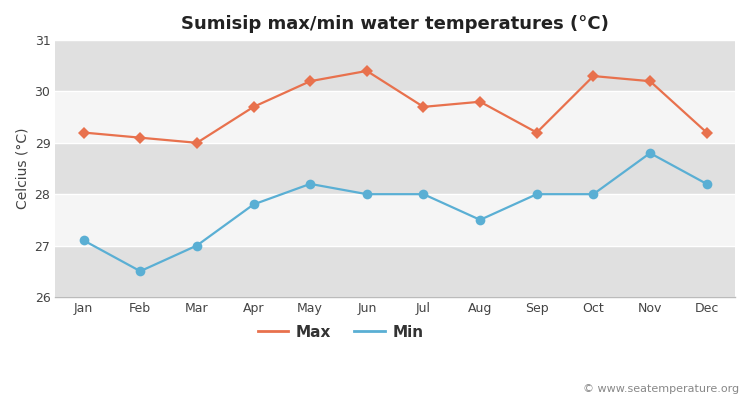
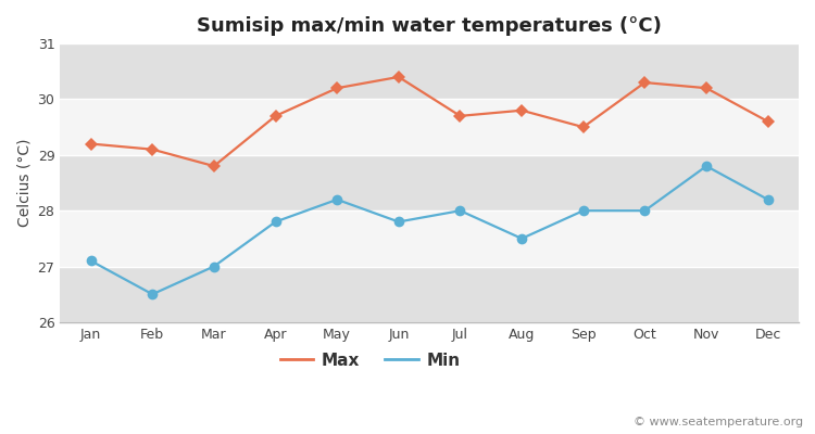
Max/Mar: 29.0 -> 28.8
Min/Jun: 28.0 -> 27.8
Max/Sep: 29.2 -> 29.5
Max/Dec: 29.2 -> 29.6
